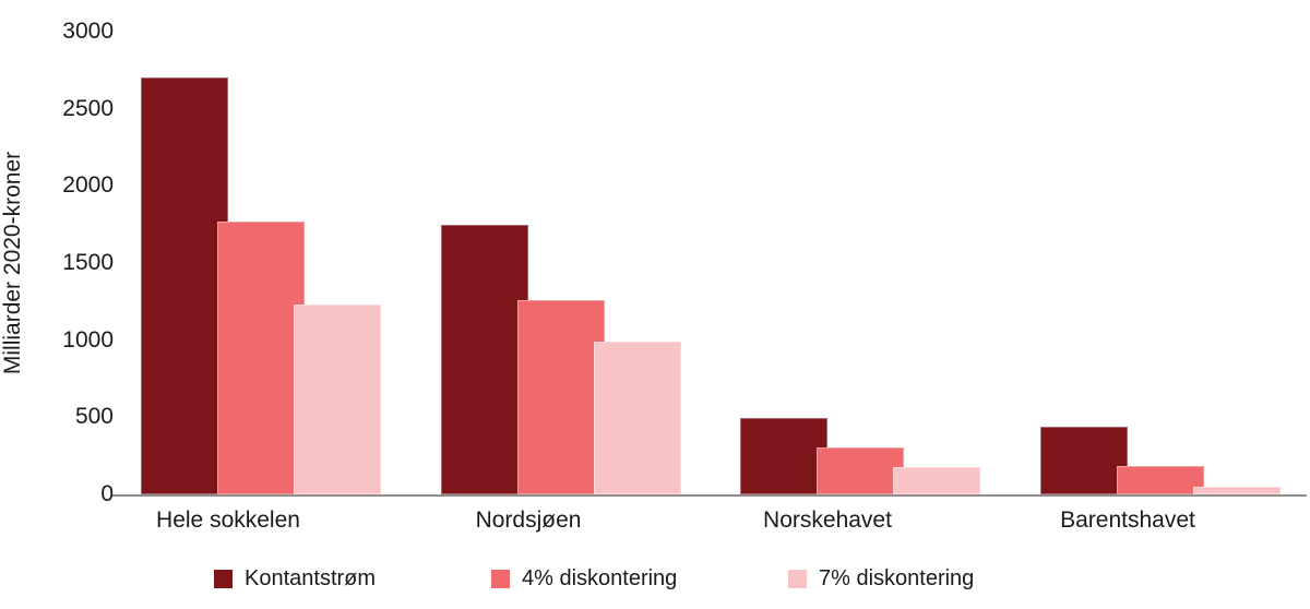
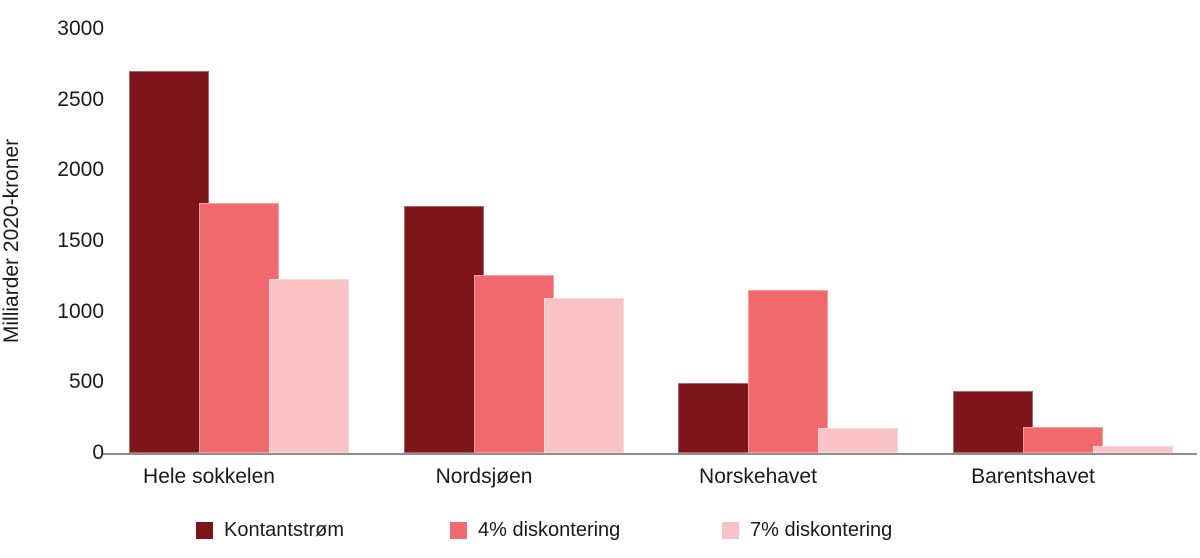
7% diskontering/Nordsjøen: 990 -> 1100
4% diskontering/Norskehavet: 300 -> 1150
